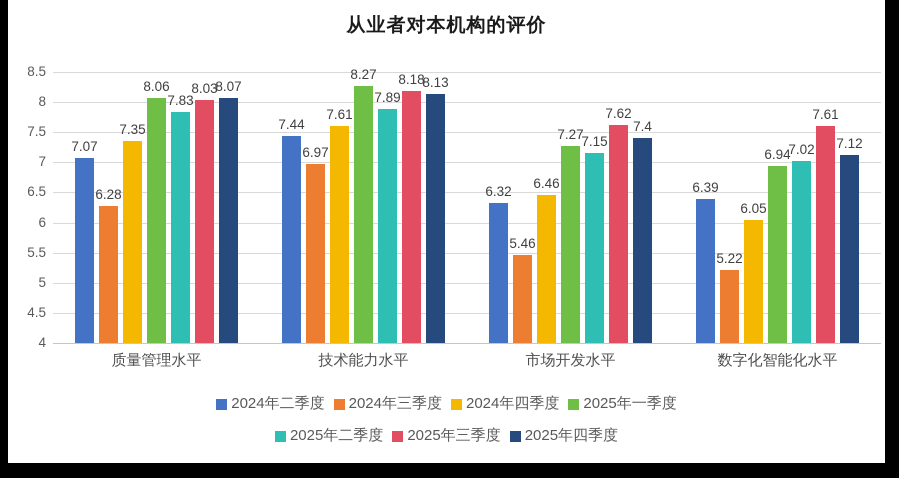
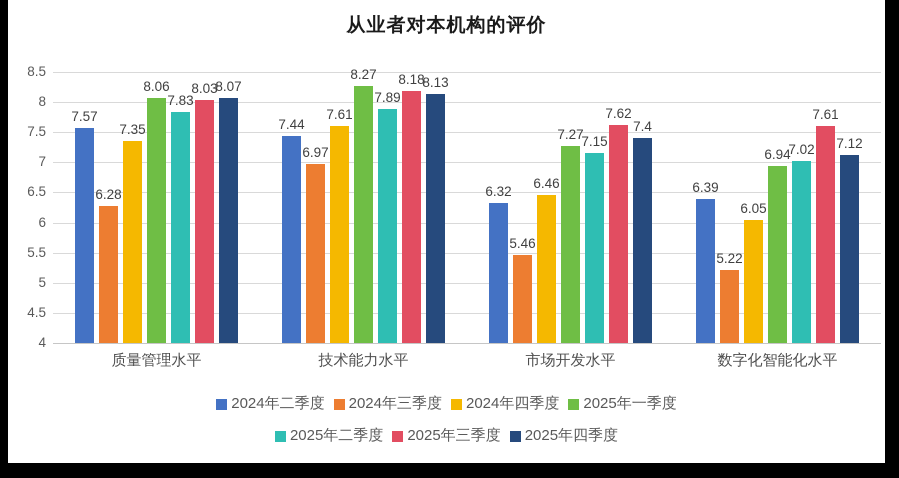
2024年二季度/质量管理水平: 7.07 -> 7.57
